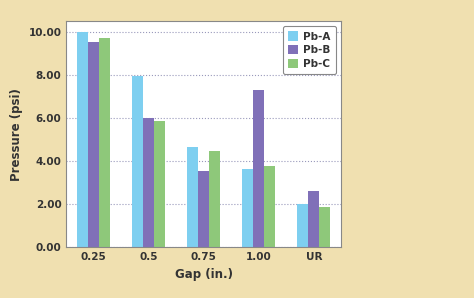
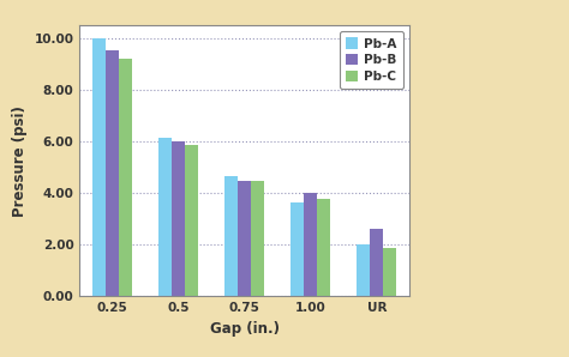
Pb-C/0.25: 9.70 -> 9.20
Pb-A/0.5: 7.95 -> 6.15
Pb-B/0.75: 3.55 -> 4.45
Pb-B/1.00: 7.30 -> 4.00
